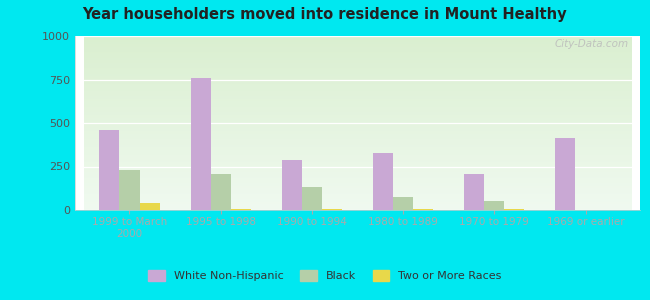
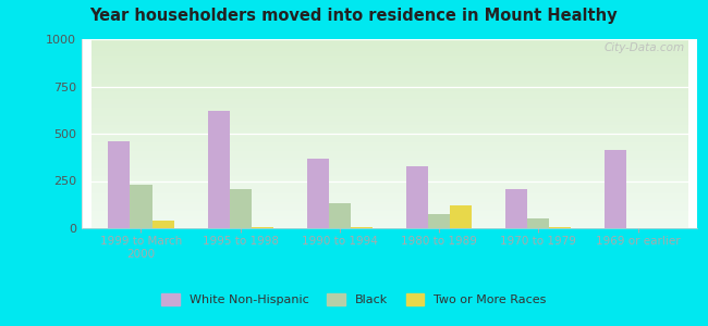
White Non-Hispanic/1995 to 1998: 760 -> 620
White Non-Hispanic/1990 to 1994: 280 -> 370
Two or More Races/1980 to 1989: 0 -> 120
